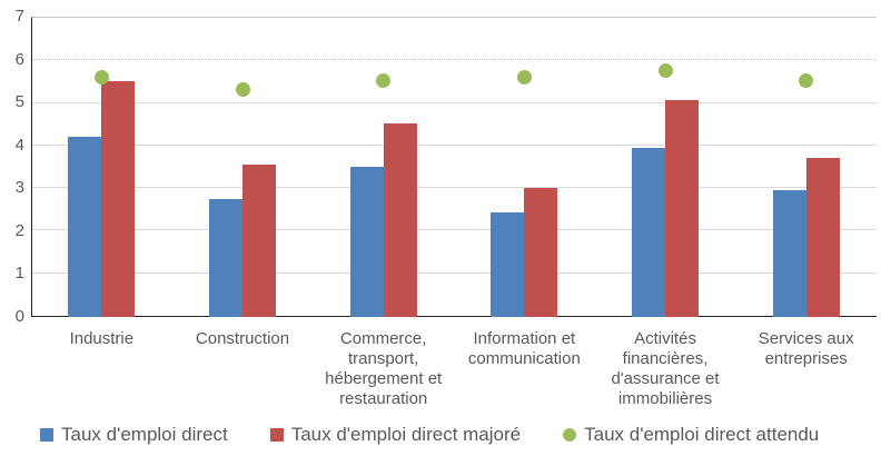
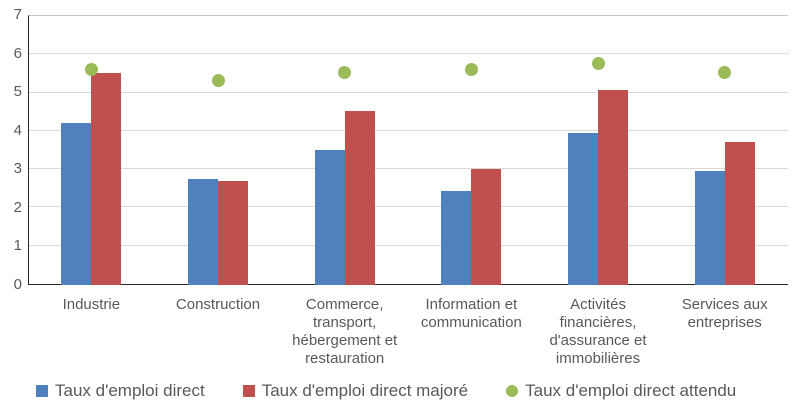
Taux d'emploi direct majoré/Construction: 3.5 -> 2.7
